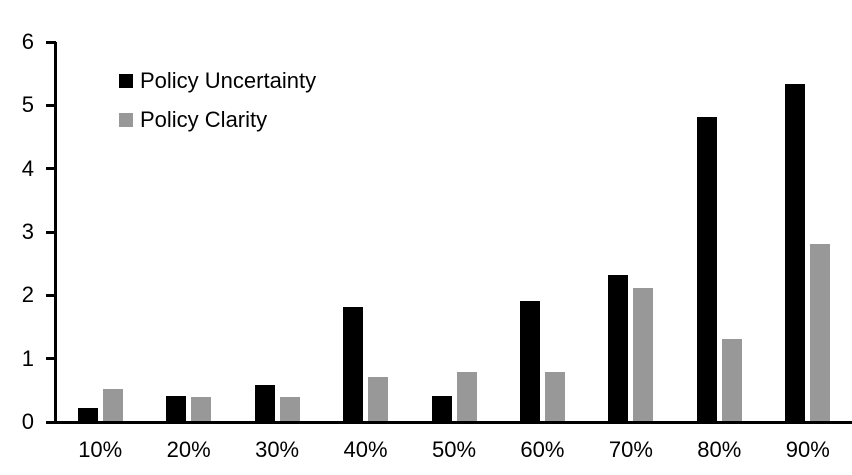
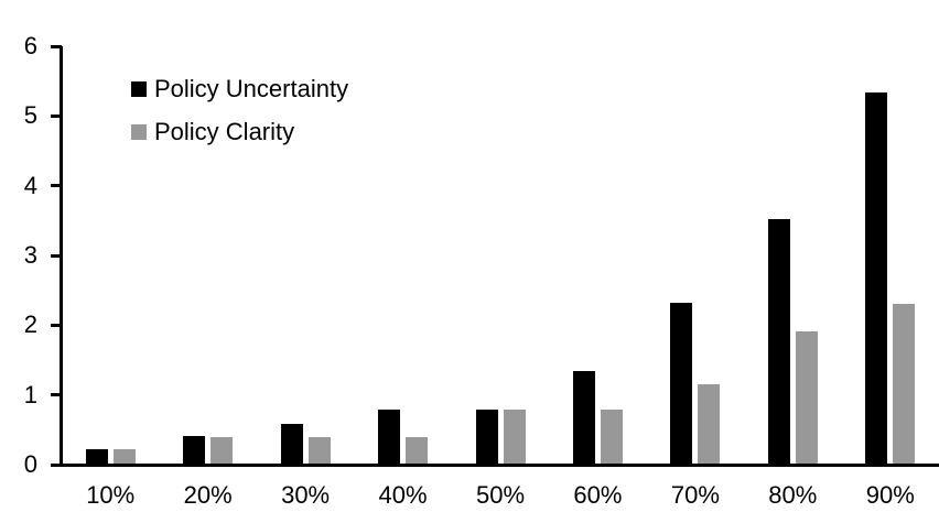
Policy Clarity/10%: 0.5 -> 0.2
Policy Uncertainty/40%: 1.8 -> 0.8
Policy Clarity/40%: 0.7 -> 0.4
Policy Uncertainty/50%: 0.4 -> 0.8
Policy Uncertainty/60%: 1.9 -> 1.3
Policy Clarity/70%: 2.1 -> 1.1
Policy Uncertainty/80%: 4.8 -> 3.5
Policy Clarity/80%: 1.3 -> 1.9
Policy Clarity/90%: 2.8 -> 2.3
